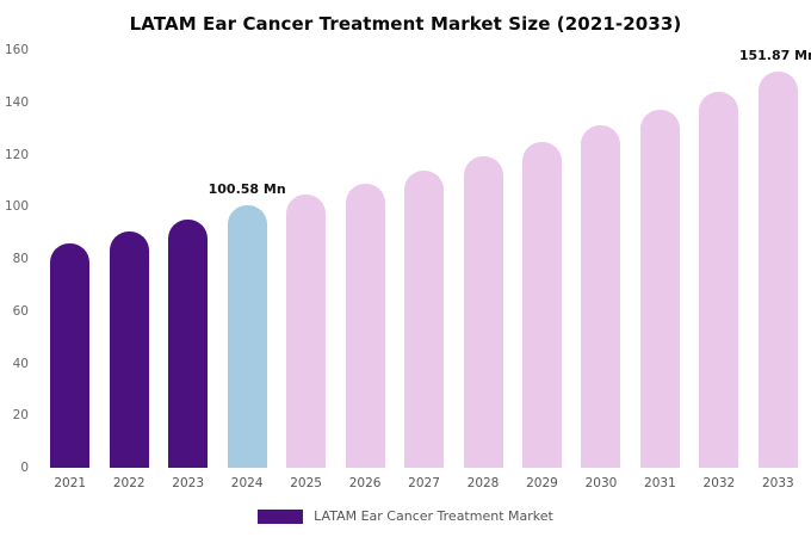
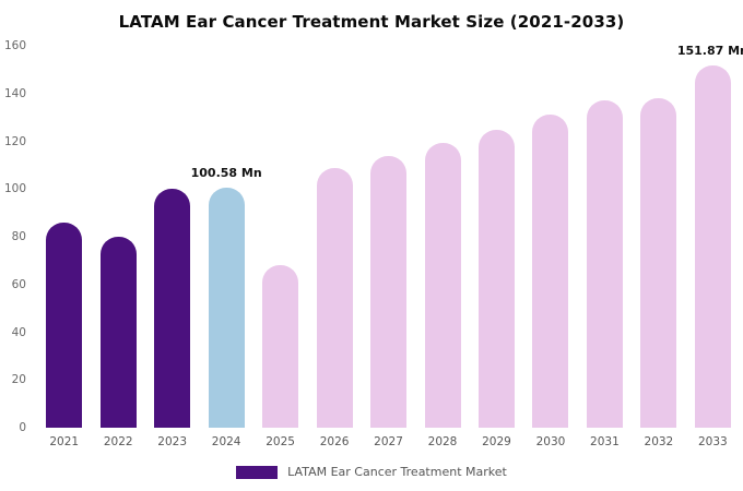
2022: 90 -> 80
2023: 95 -> 100
2025: 104 -> 68
2032: 144 -> 138
